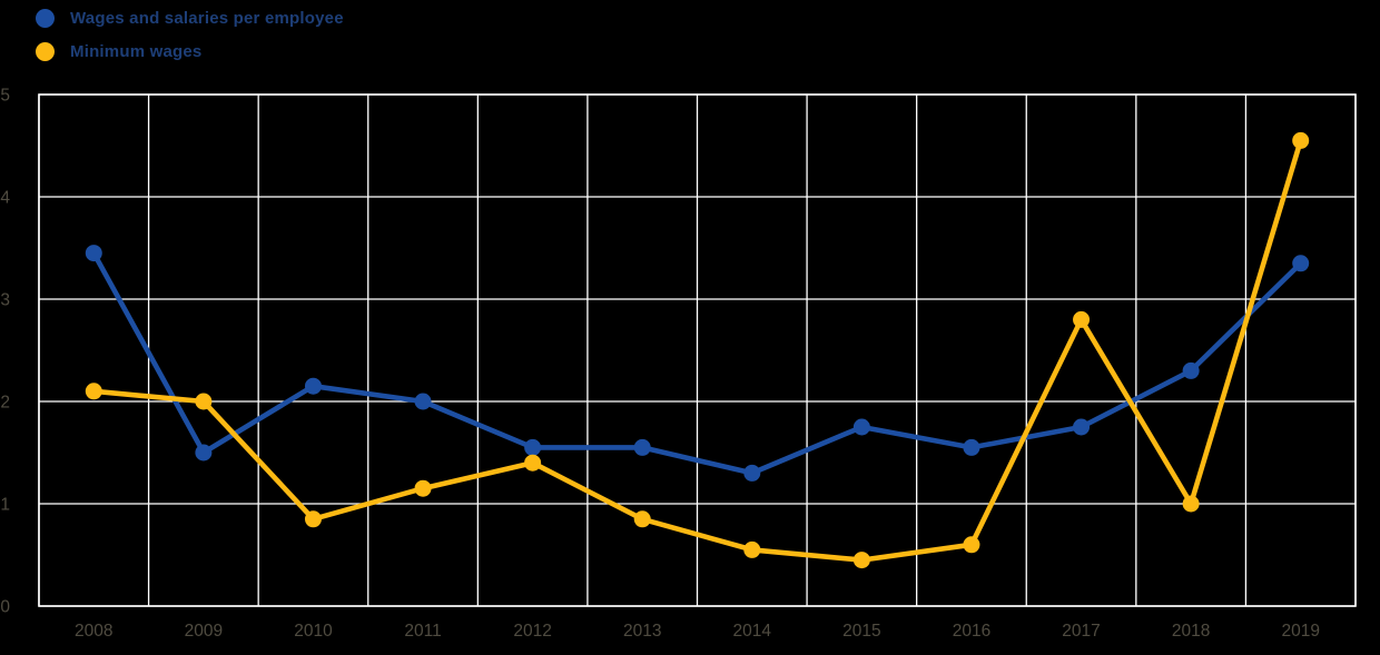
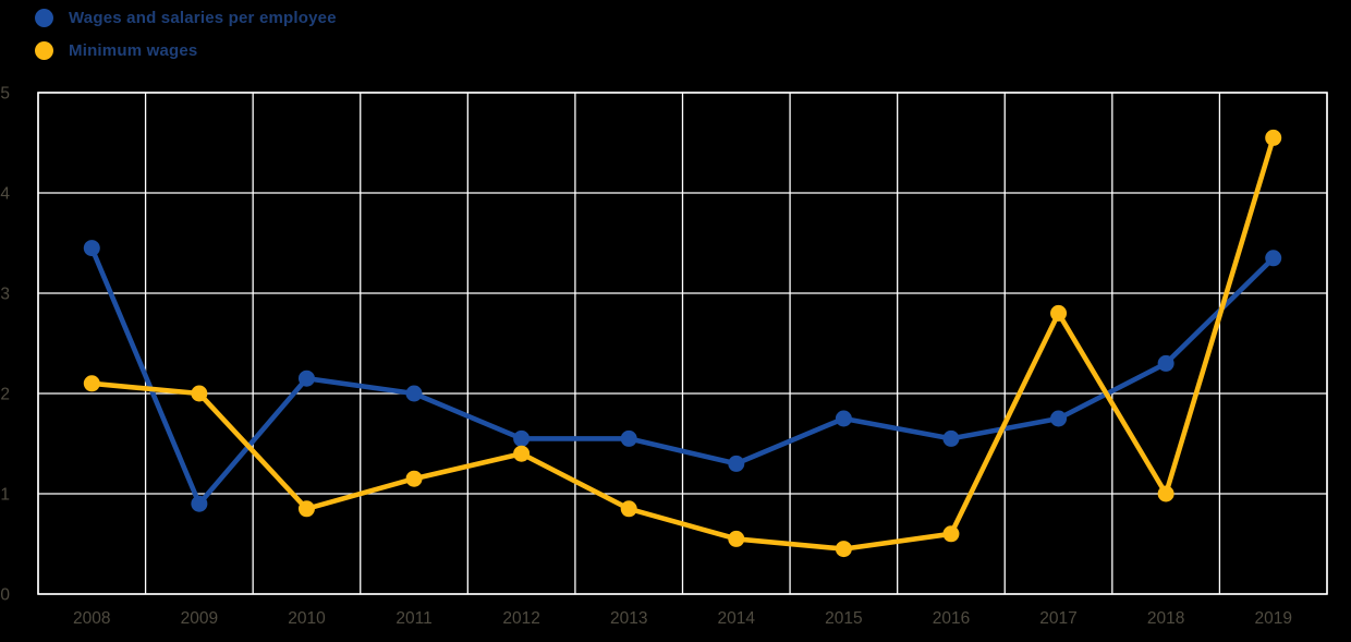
Wages and salaries per employee/2009: 1.5 -> 0.9
